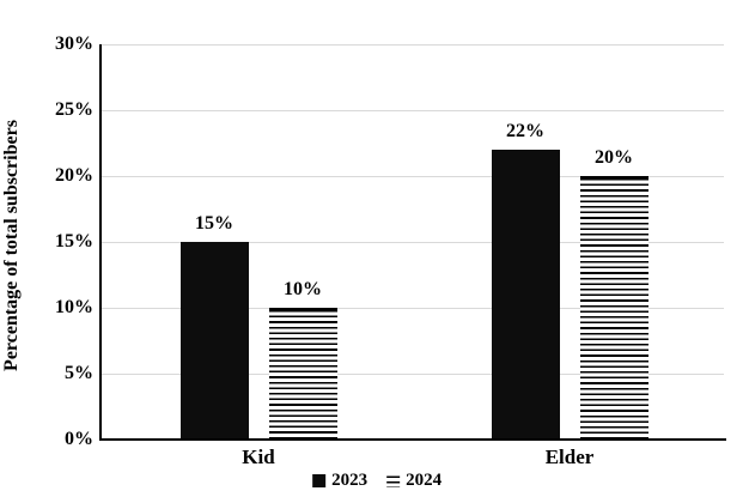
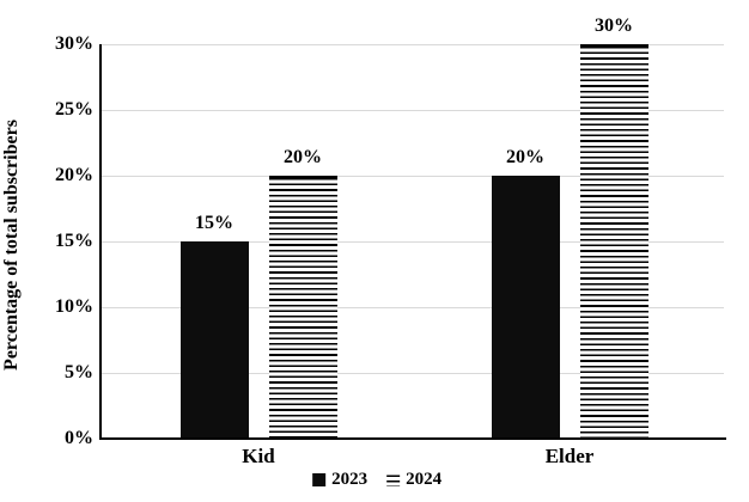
2024/Kid: 10% -> 20%
2023/Elder: 22% -> 20%
2024/Elder: 20% -> 30%
